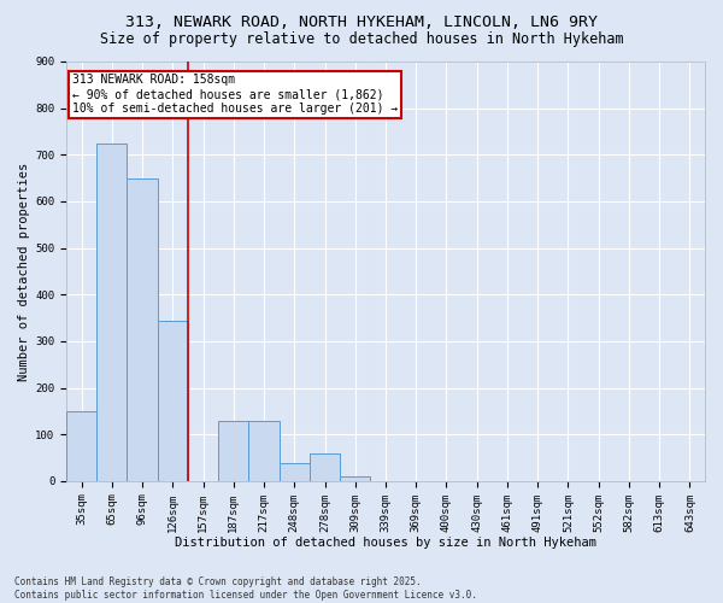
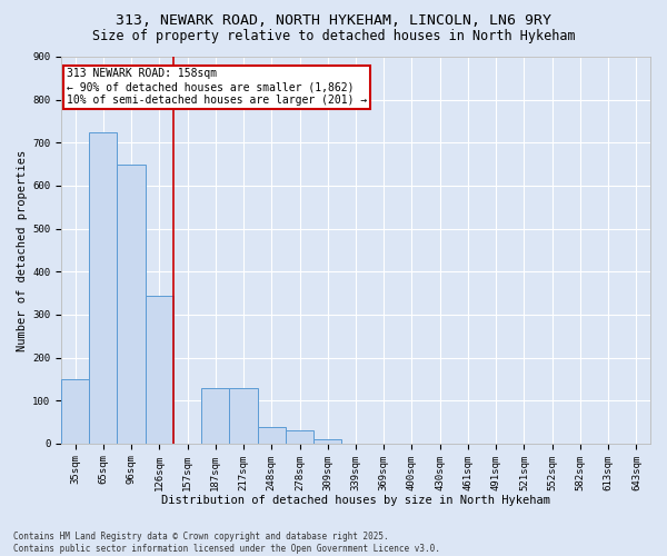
278sqm: 60 -> 30
